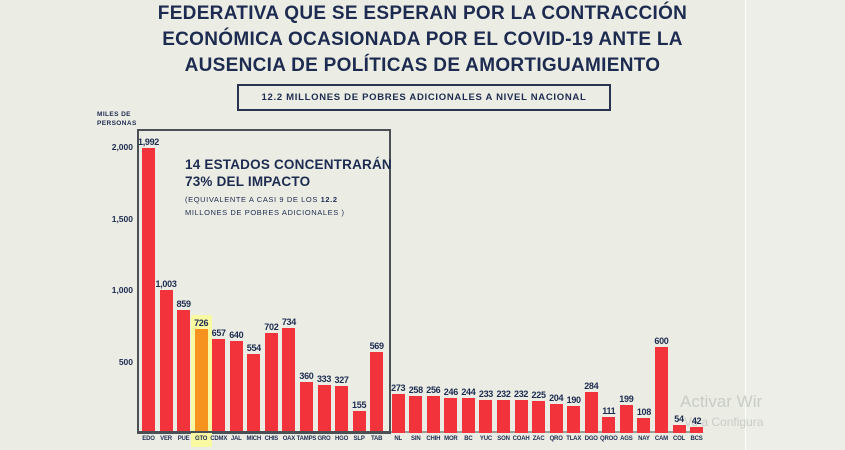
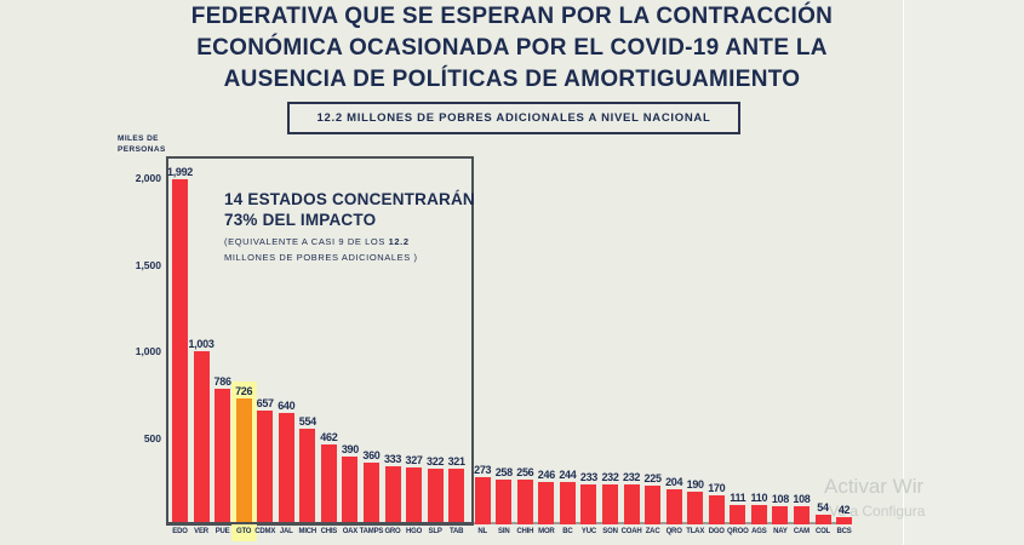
PUE: 859 -> 786
CHIS: 702 -> 462
OAX: 734 -> 390
SLP: 155 -> 322
TAB: 569 -> 321
DGO: 284 -> 170
AGS: 199 -> 110
CAM: 600 -> 108
